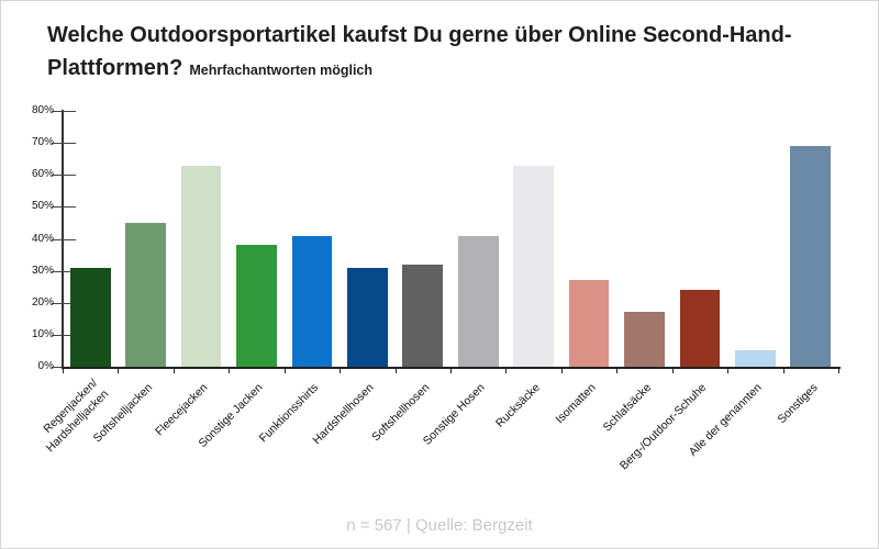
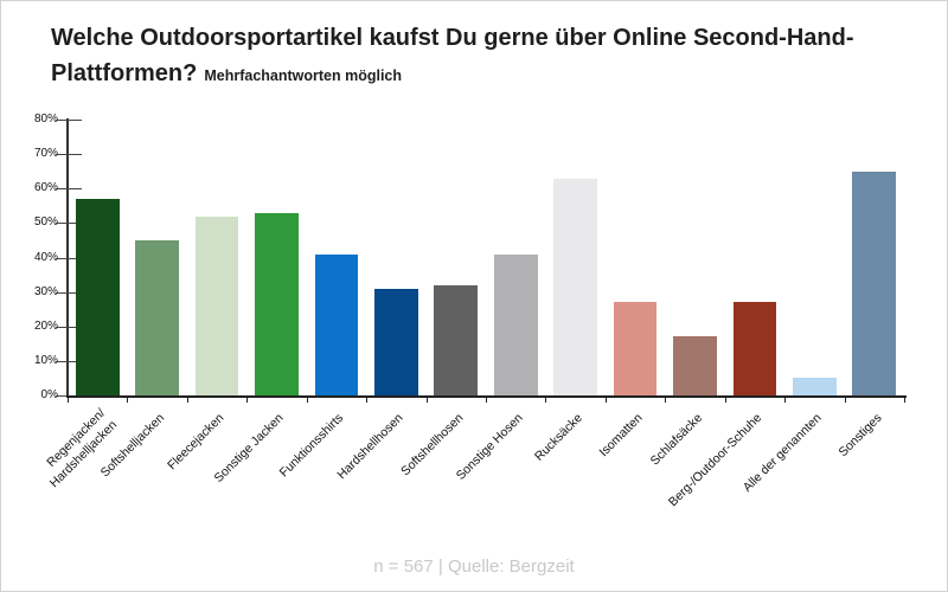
Regenjacken/ Hardshelljacken: 31% -> 57%
Fleecejacken: 63% -> 52%
Sonstige Jacken: 38% -> 53%
Berg-/Outdoor-Schuhe: 24% -> 27%
Sonstiges: 69% -> 65%
